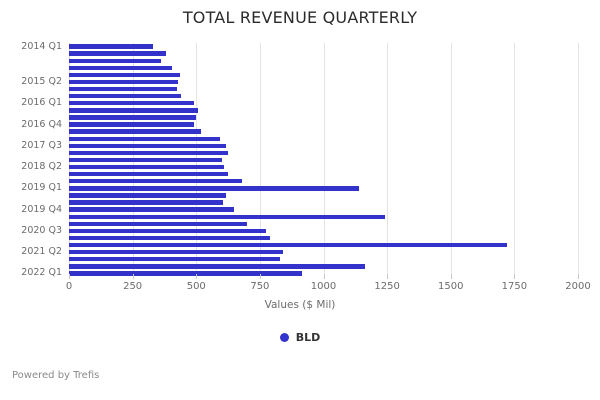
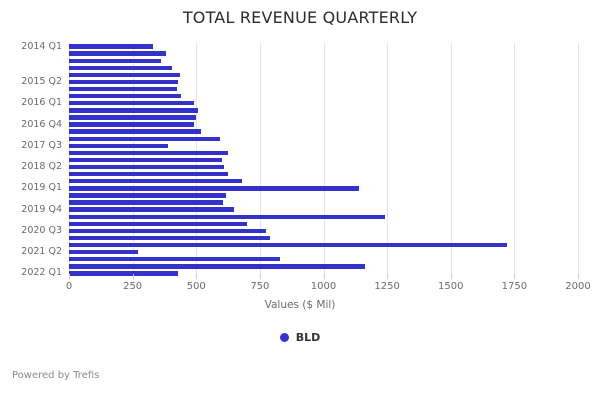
2017 Q3: 620 -> 390
2021 Q2: 840 -> 270
2022 Q1: 920 -> 430
